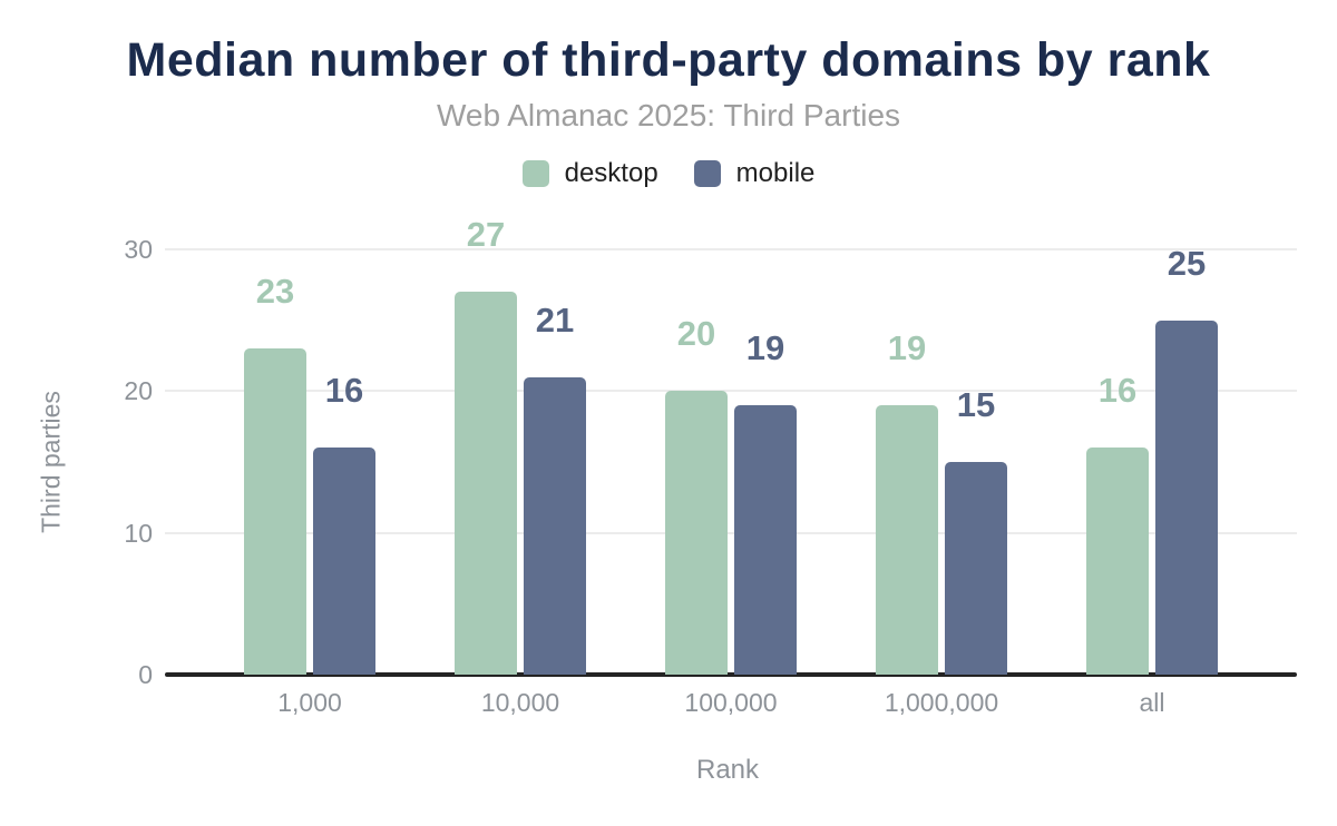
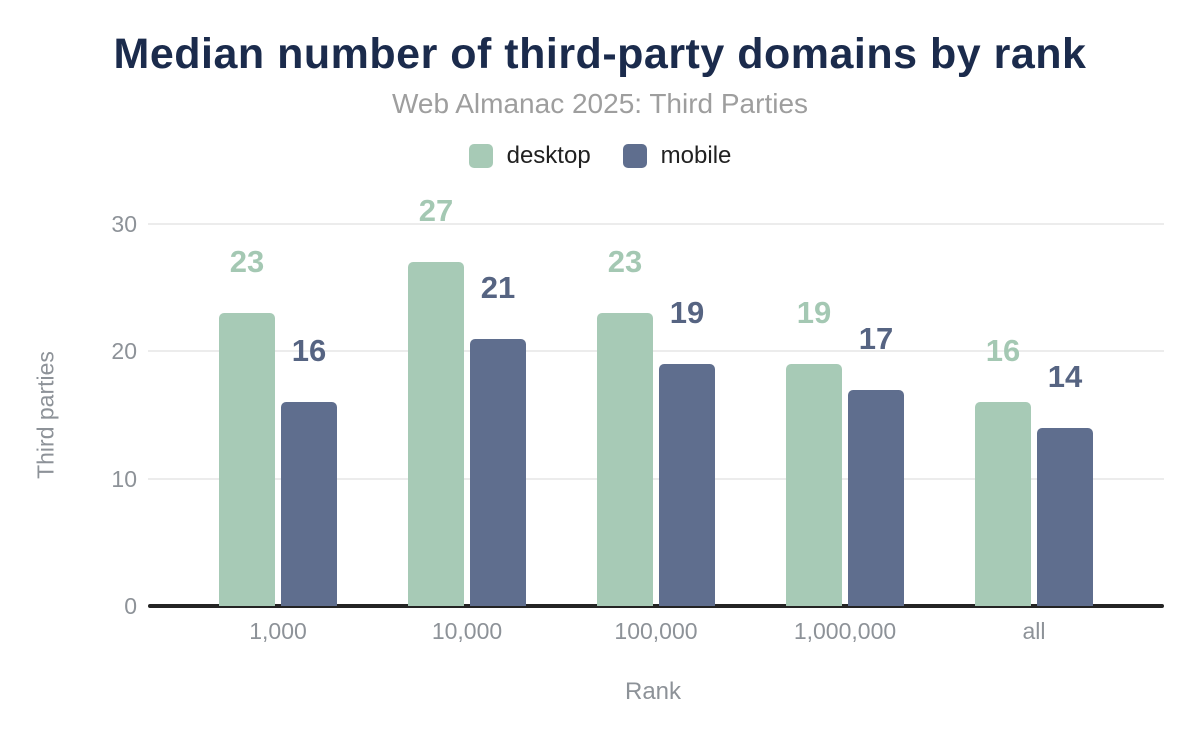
desktop/100,000: 20 -> 23
mobile/1,000,000: 15 -> 17
mobile/all: 25 -> 14
